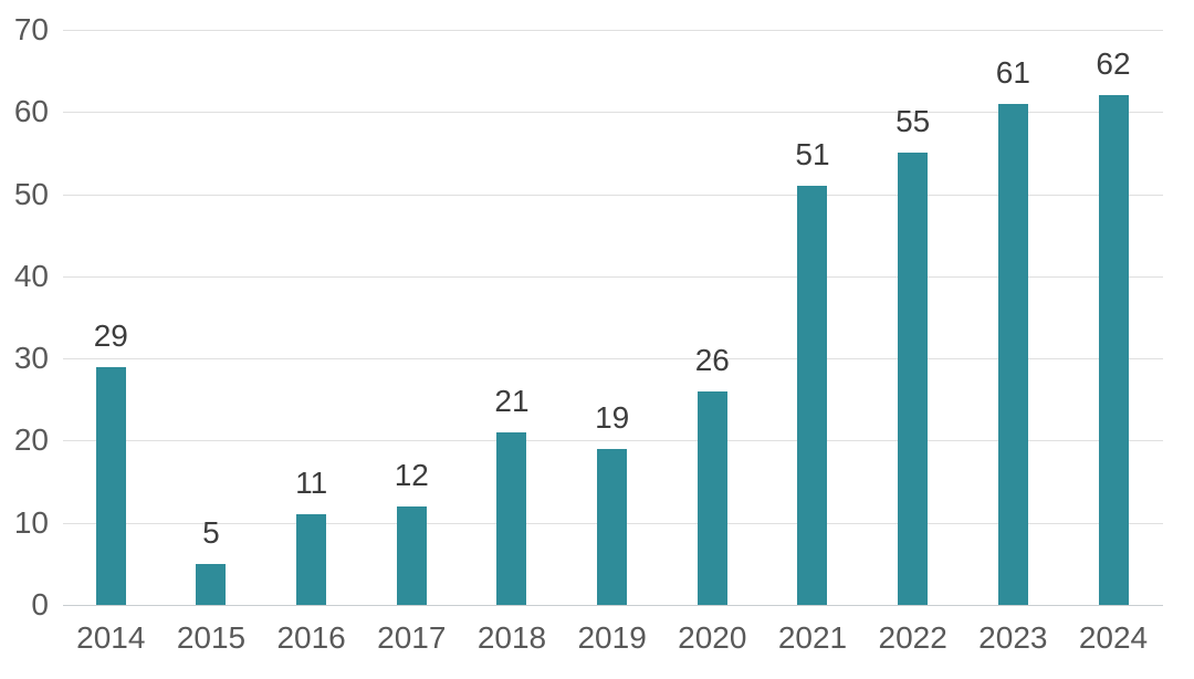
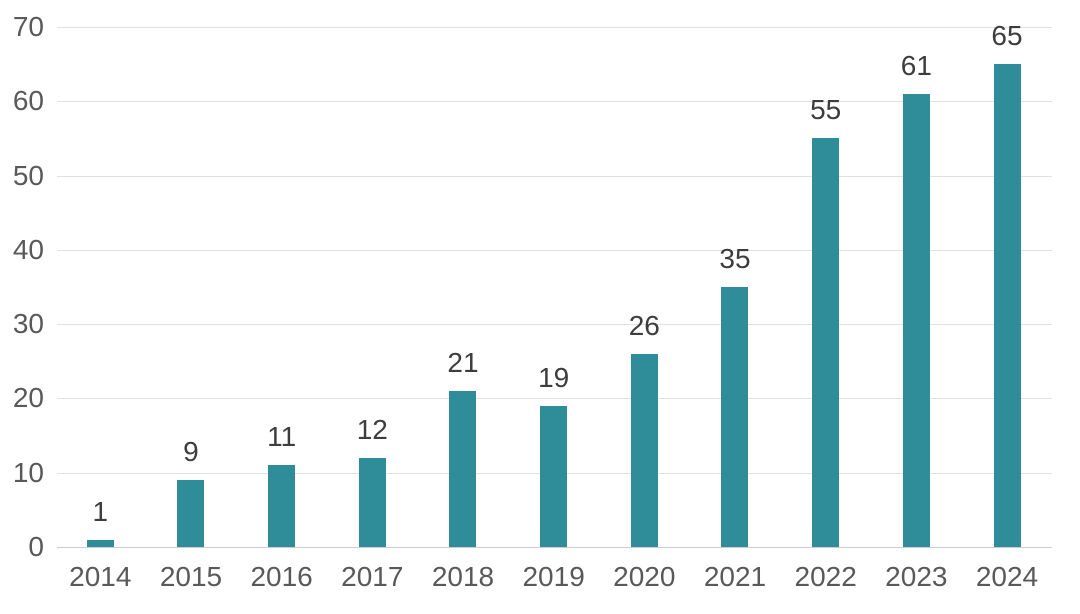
2014: 29 -> 1
2015: 5 -> 9
2021: 51 -> 35
2024: 62 -> 65
